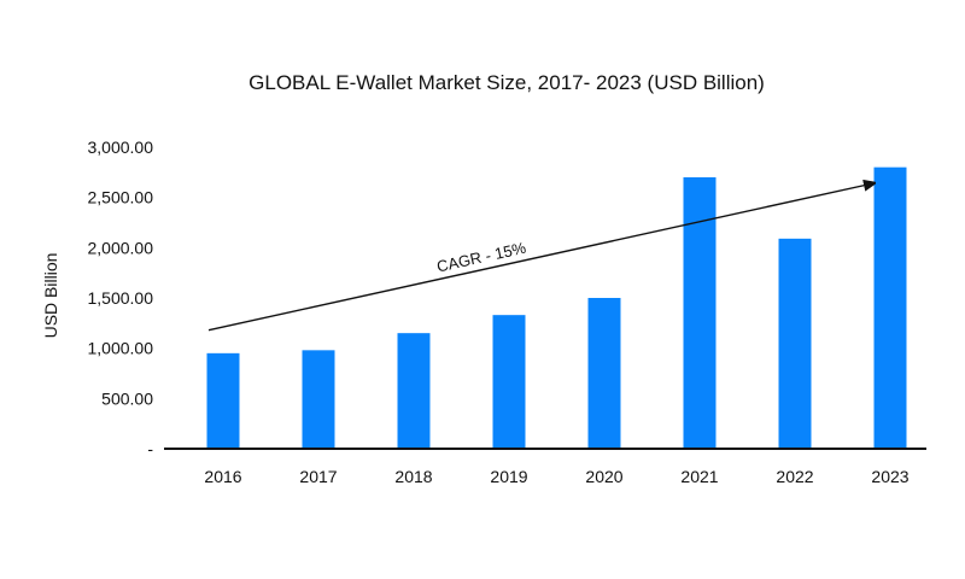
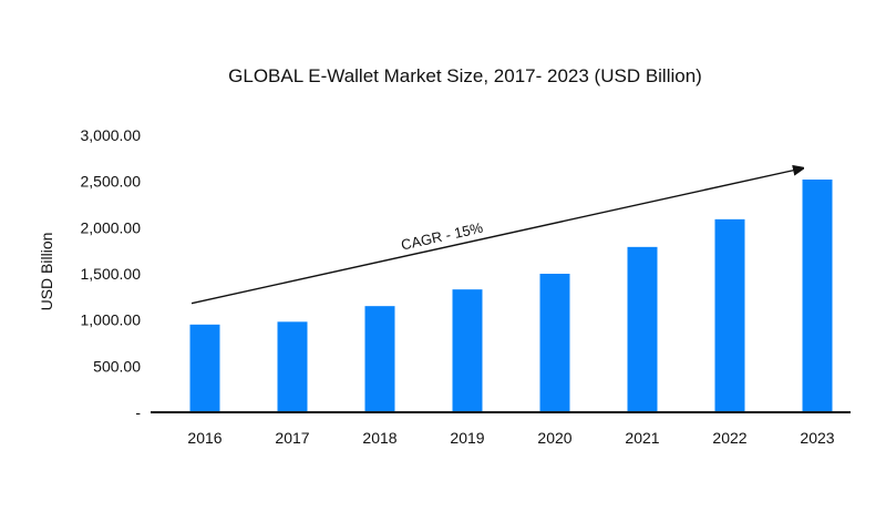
2021: 2700 -> 1800
2023: 2800 -> 2500
